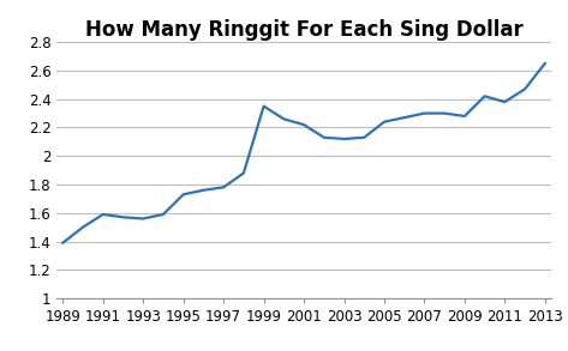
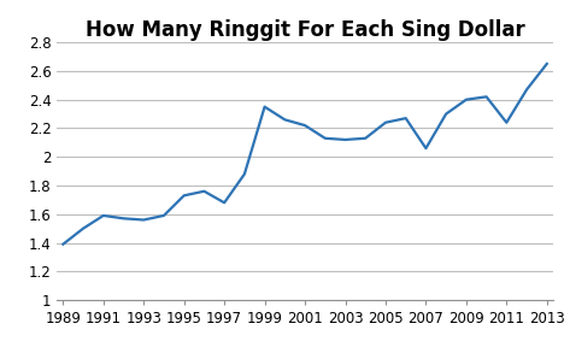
1997: 1.78 -> 1.68
2007: 2.30 -> 2.06
2009: 2.28 -> 2.40
2011: 2.38 -> 2.24
